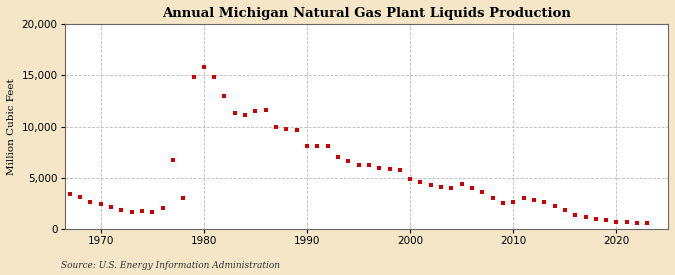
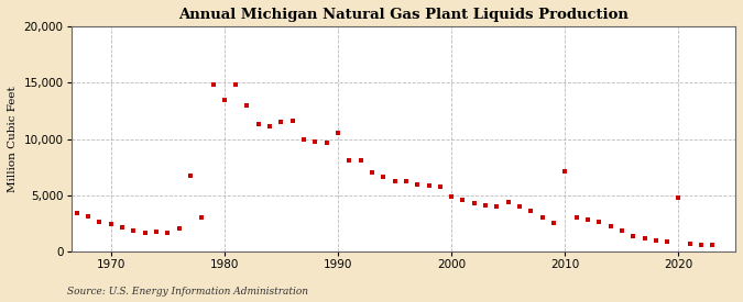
1980: 15,800 -> 13,500
1990: 8,100 -> 10,500
2010: 2,600 -> 7,100
2020: 700 -> 4,800
